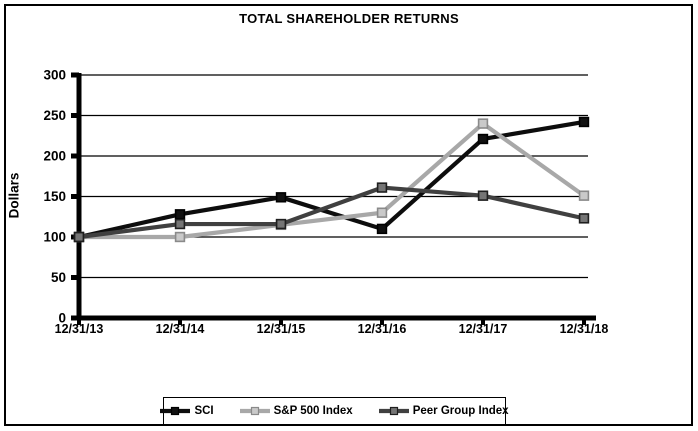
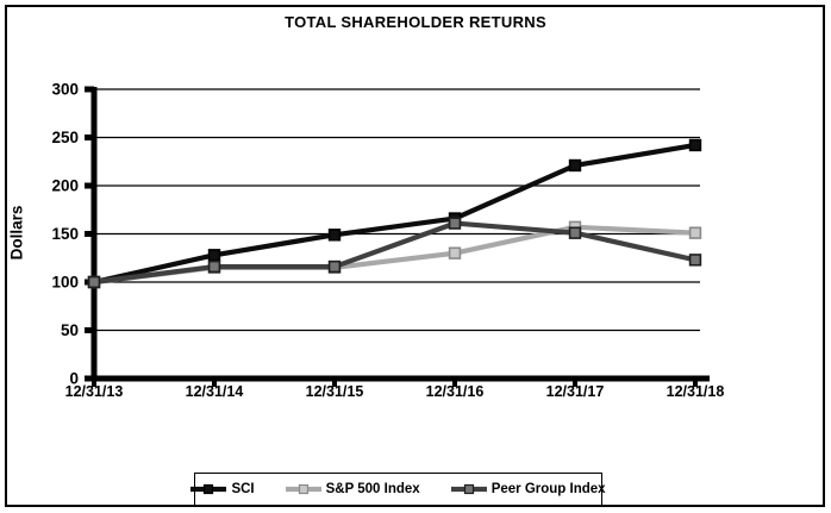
S&P 500 Index/12/31/14: 100 -> 120
SCI/12/31/16: 110 -> 170
S&P 500 Index/12/31/17: 240 -> 160
